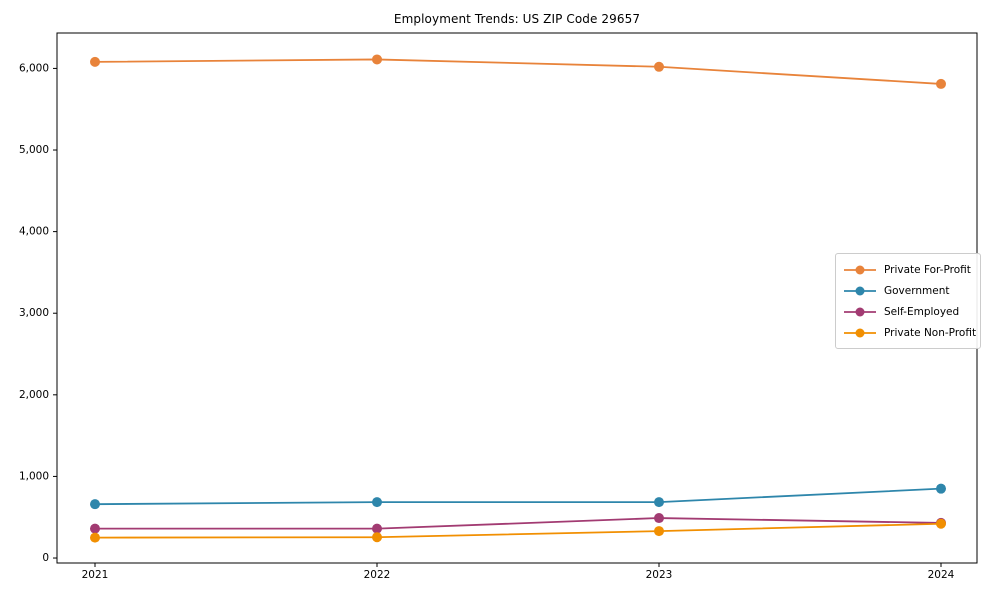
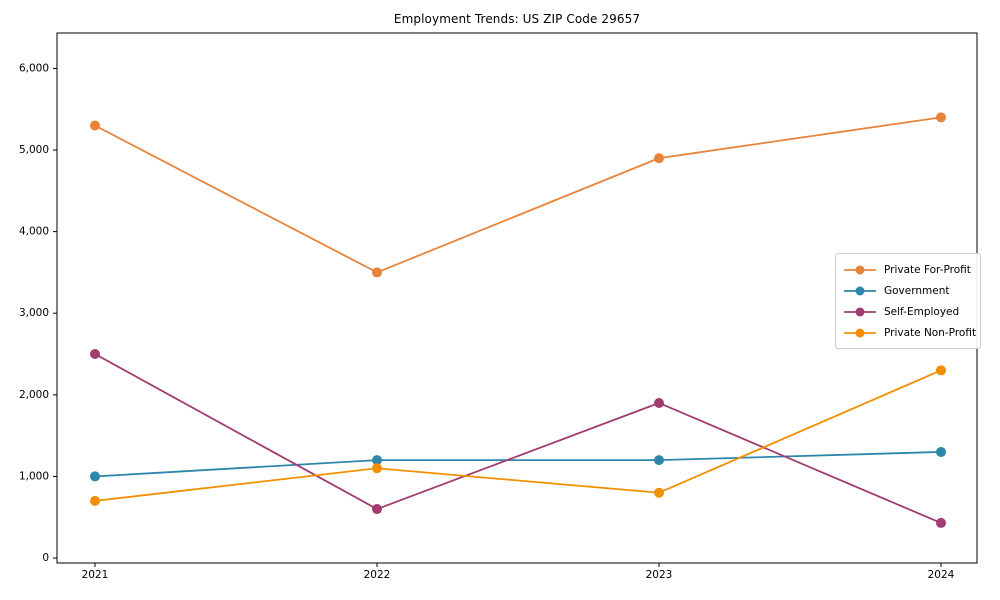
Private For-Profit/2021: 6100 -> 5300
Government/2021: 700 -> 1000
Self-Employed/2021: 400 -> 2500
Private Non-Profit/2021: 200 -> 700
Private For-Profit/2022: 6100 -> 3500
Government/2022: 700 -> 1200
Self-Employed/2022: 400 -> 600
Private Non-Profit/2022: 300 -> 1100
Private For-Profit/2023: 6000 -> 4900
Government/2023: 700 -> 1200
Self-Employed/2023: 500 -> 1900
Private Non-Profit/2023: 300 -> 800
Private For-Profit/2024: 5800 -> 5400
Government/2024: 800 -> 1300
Private Non-Profit/2024: 400 -> 2300
